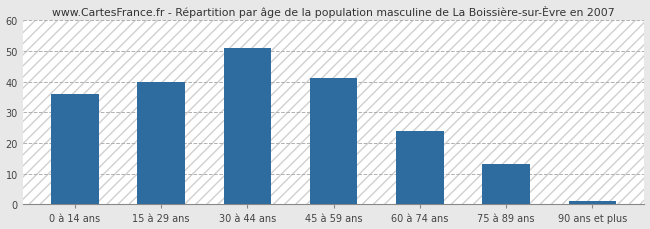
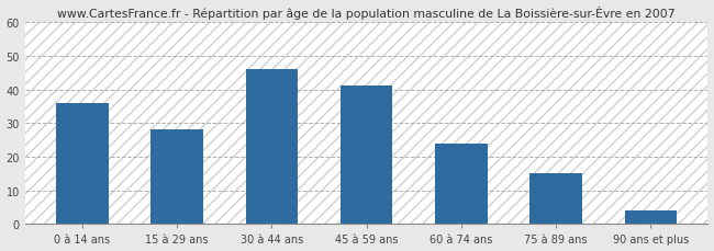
15 à 29 ans: 40 -> 28
30 à 44 ans: 51 -> 46
75 à 89 ans: 13 -> 15
90 ans et plus: 1 -> 4
